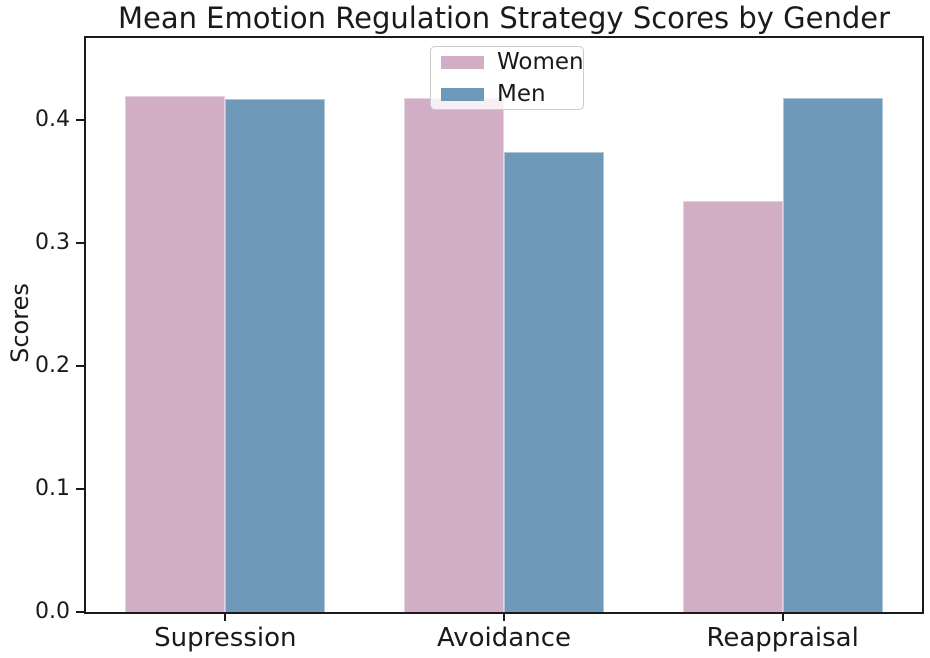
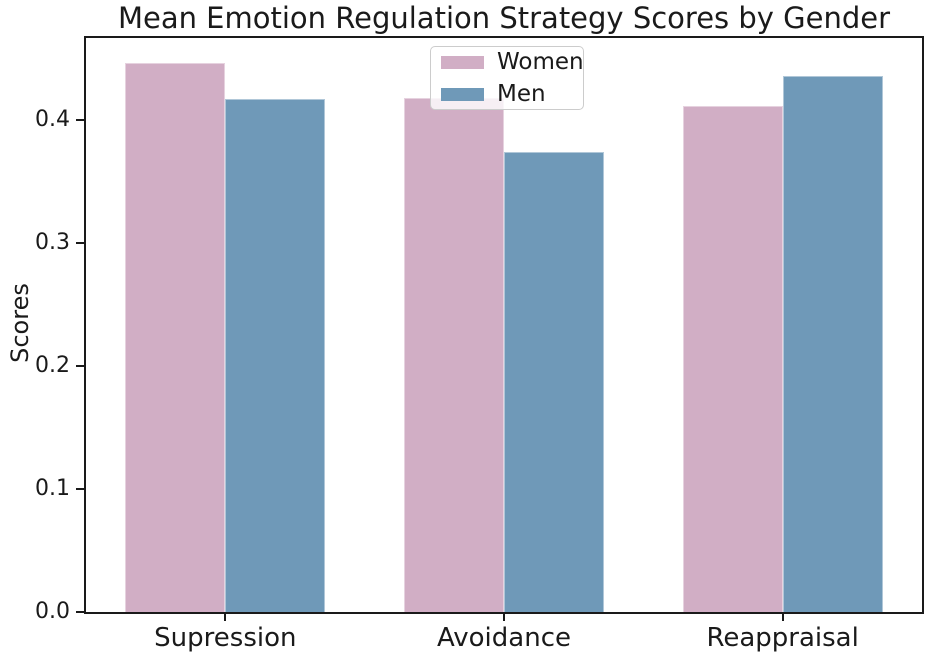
Women/Supression: 0.420 -> 0.447
Women/Reappraisal: 0.334 -> 0.412
Men/Reappraisal: 0.418 -> 0.436
